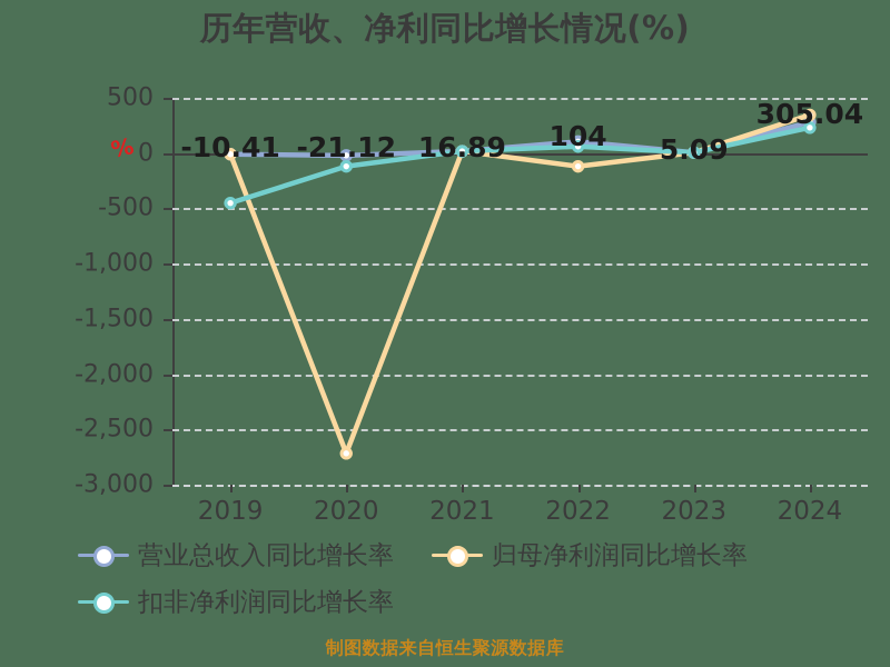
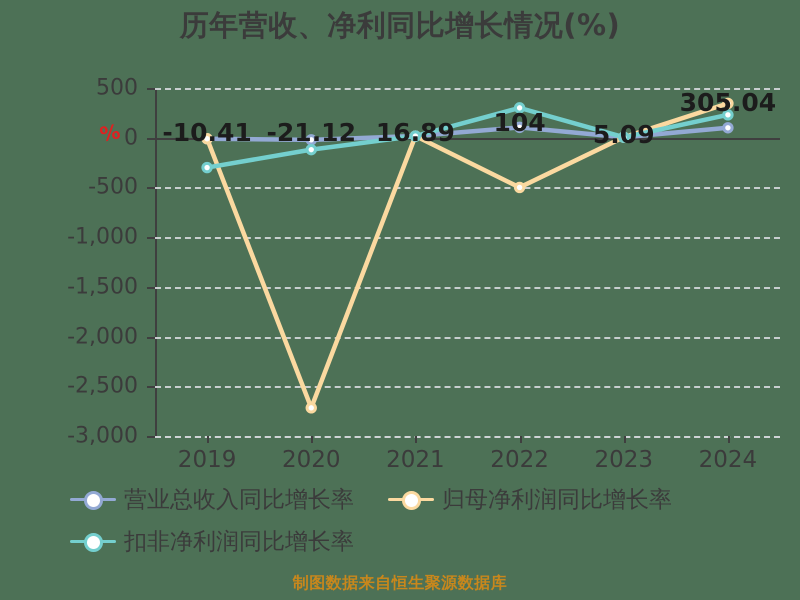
扣非净利润同比增长率/2019: -500 -> -300
归母净利润同比增长率/2022: -100 -> -500
扣非净利润同比增长率/2022: 100 -> 300
营业总收入同比增长率/2024: 300 -> 100
